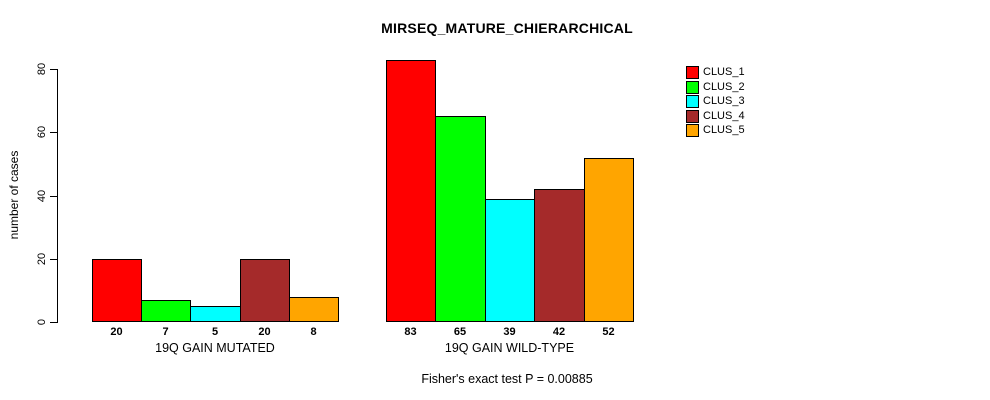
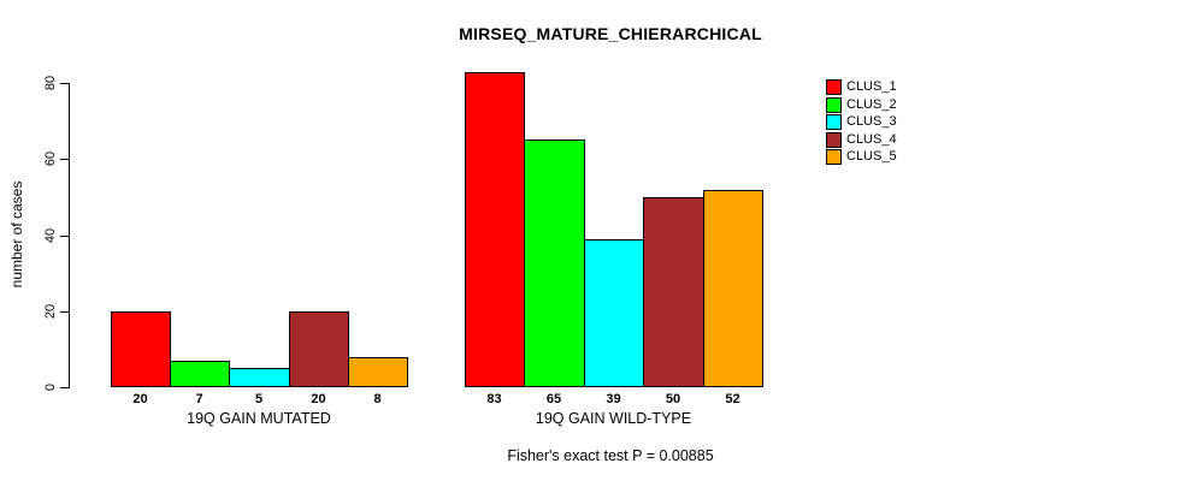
CLUS_4/19Q GAIN WILD-TYPE: 42 -> 50
